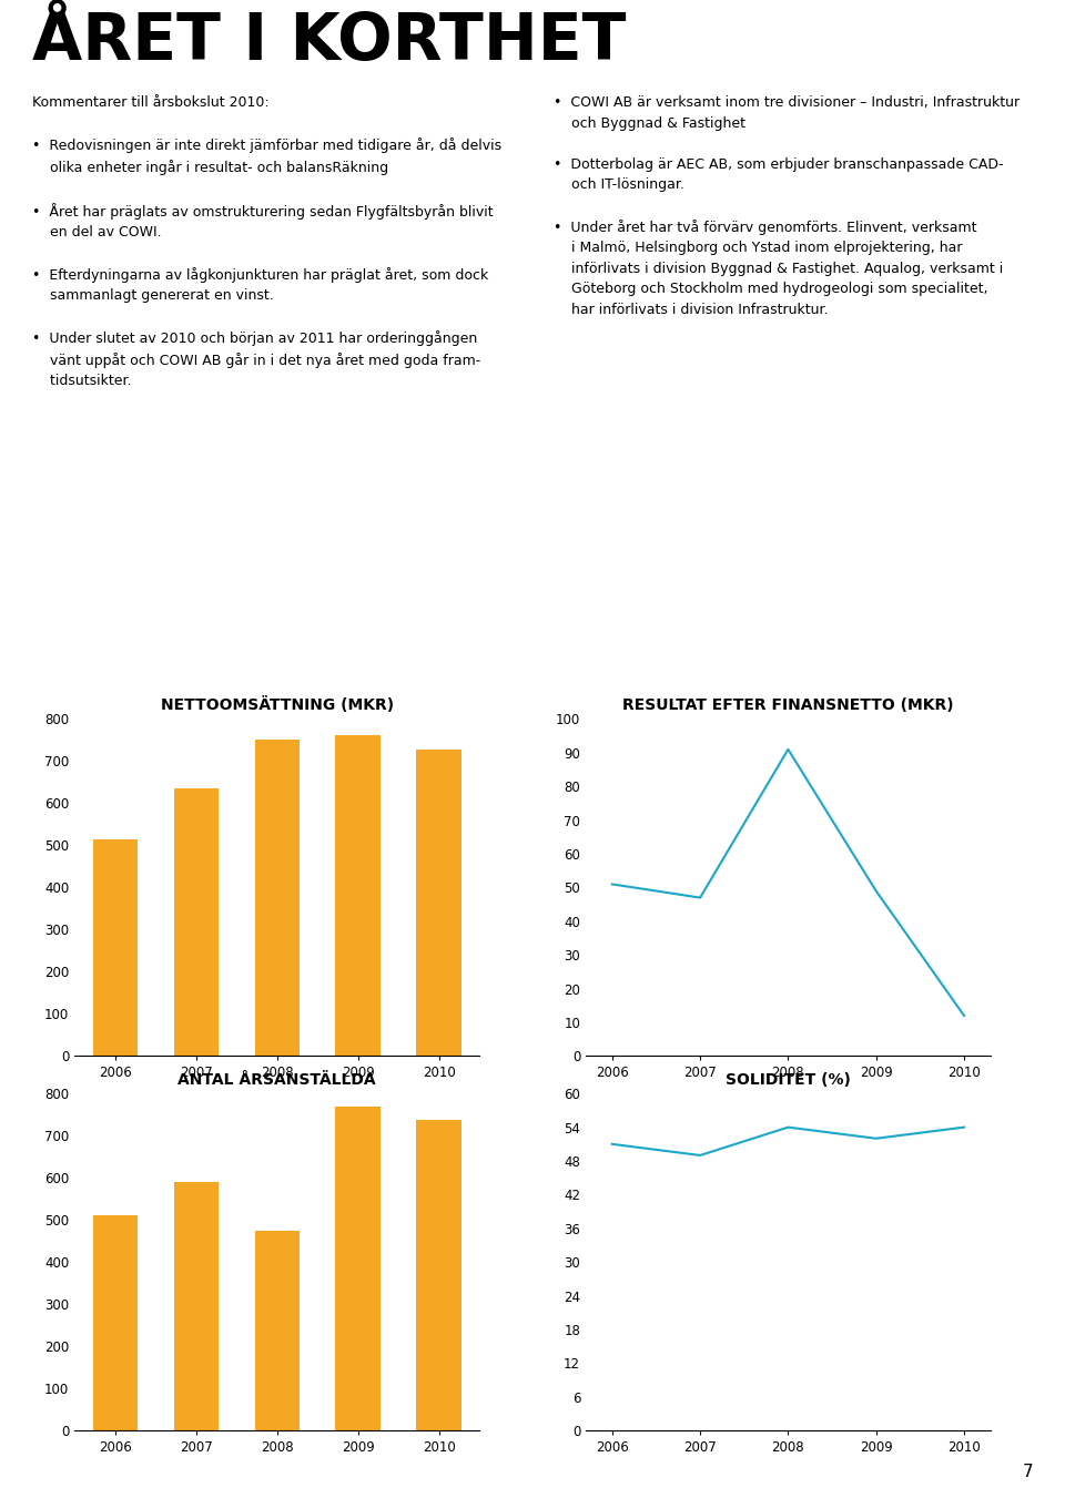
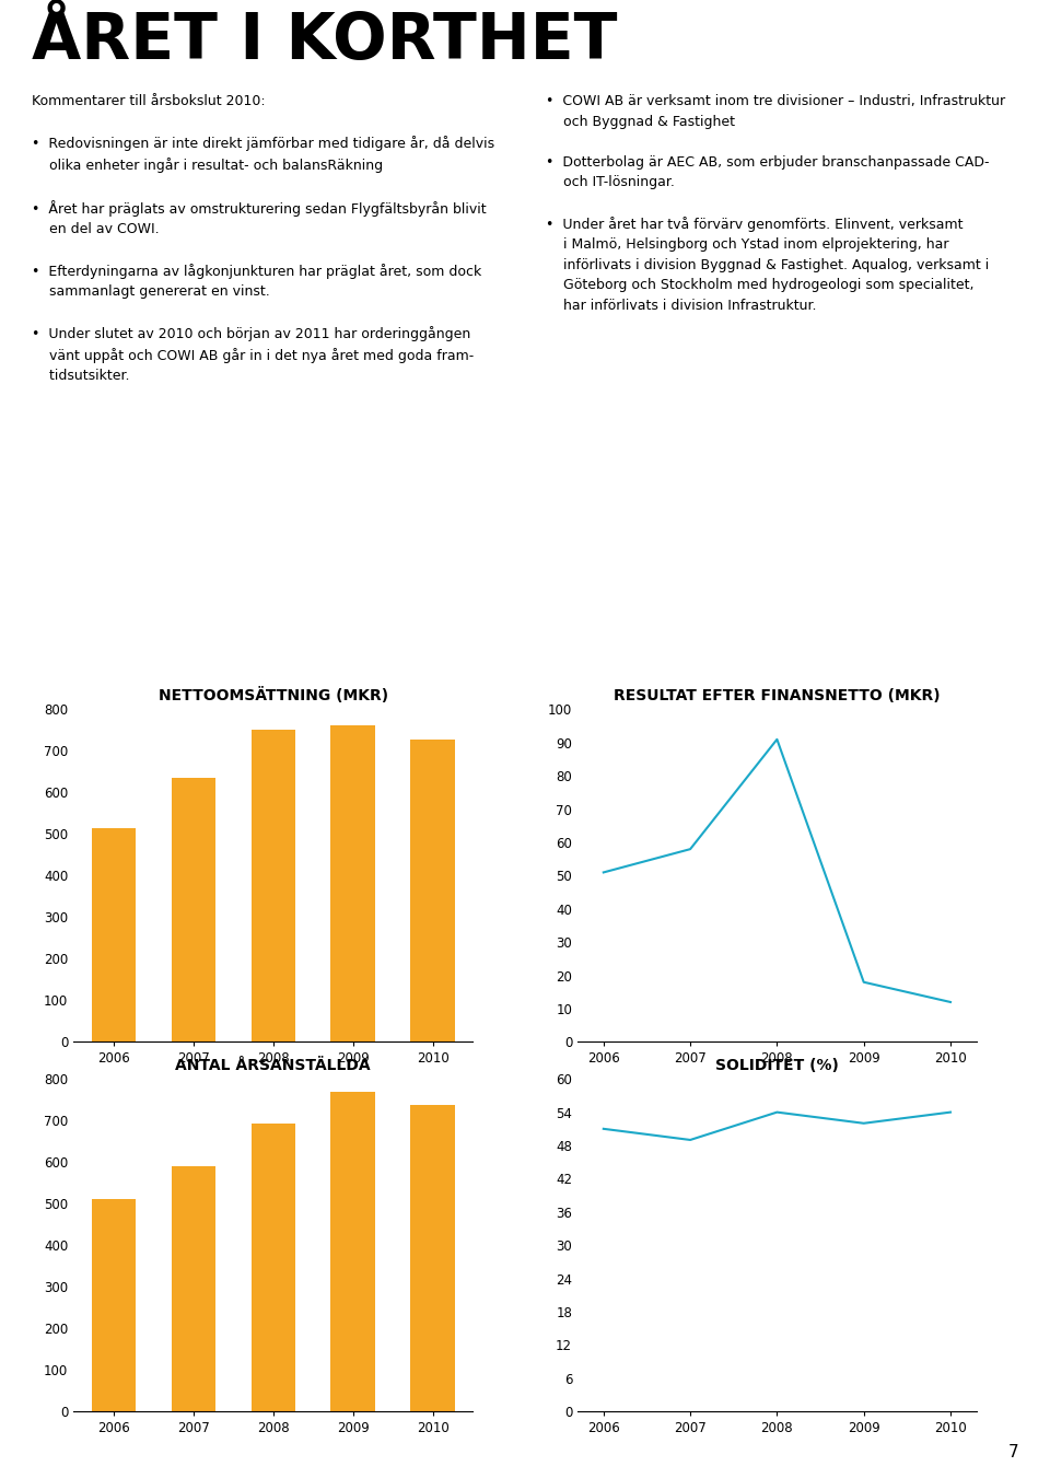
RESULTAT EFTER FINANSNETTO (MKR)/2007: 47 -> 58
RESULTAT EFTER FINANSNETTO (MKR)/2009: 49 -> 18
ANTAL ÅRSANSTÄLLDA/2008: 475 -> 693
